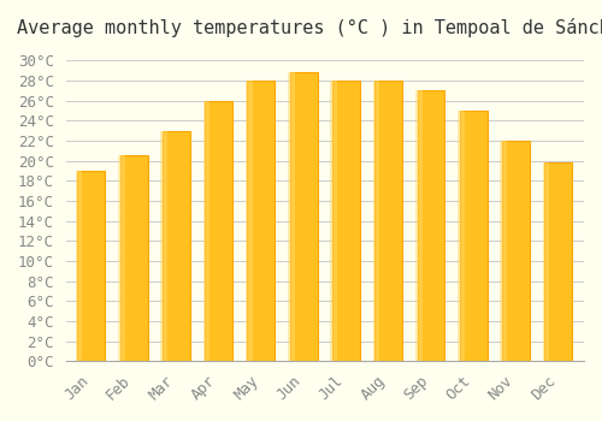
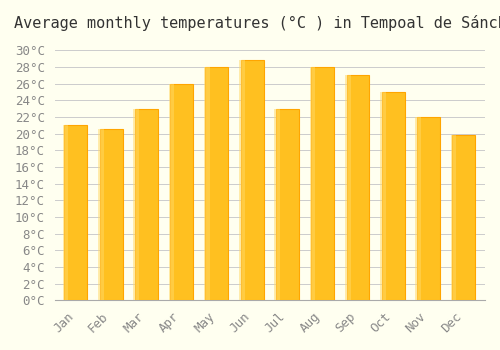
Jan: 19.0°C -> 21.0°C
Jul: 28.0°C -> 23.0°C
